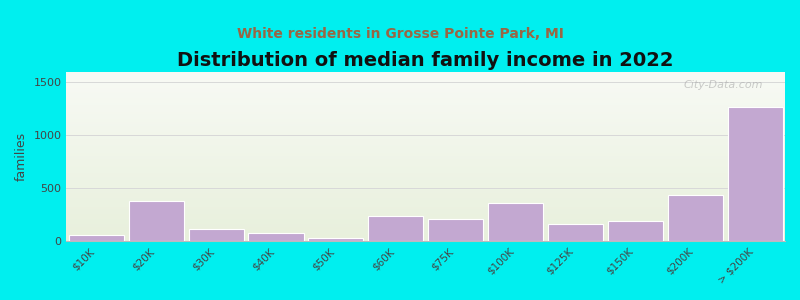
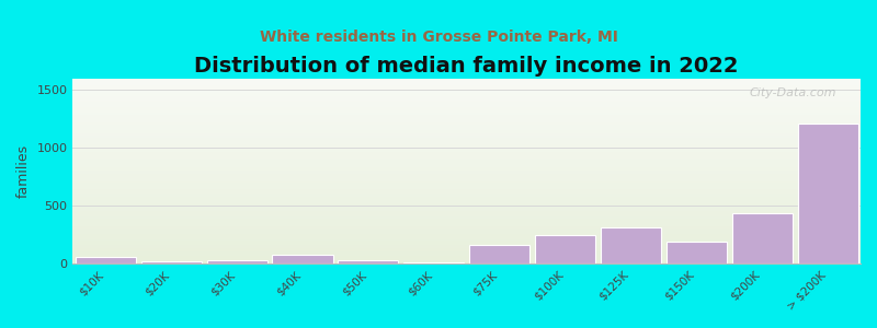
$20K: 380 -> 20
$30K: 120 -> 30
$60K: 240 -> 10
$75K: 210 -> 160
$100K: 360 -> 250
$125K: 160 -> 320
> $200K: 1270 -> 1210
